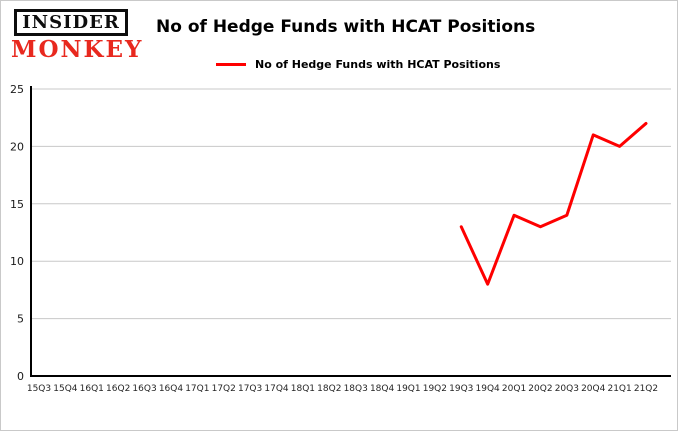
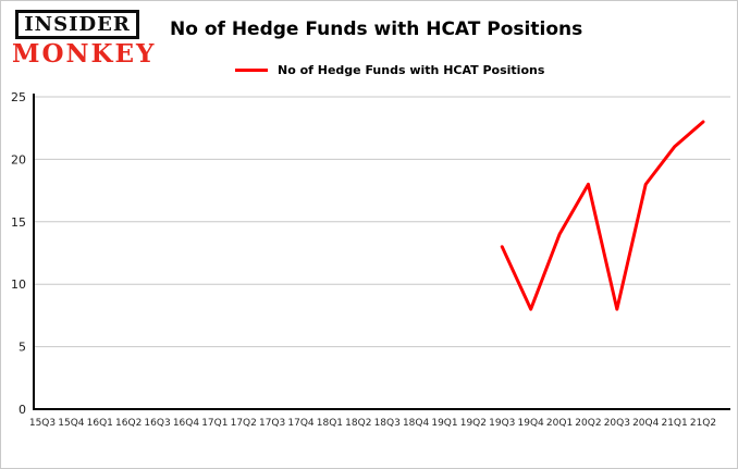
20Q2: 13 -> 18
20Q3: 14 -> 8
20Q4: 21 -> 18
21Q1: 20 -> 21
21Q2: 22 -> 23
